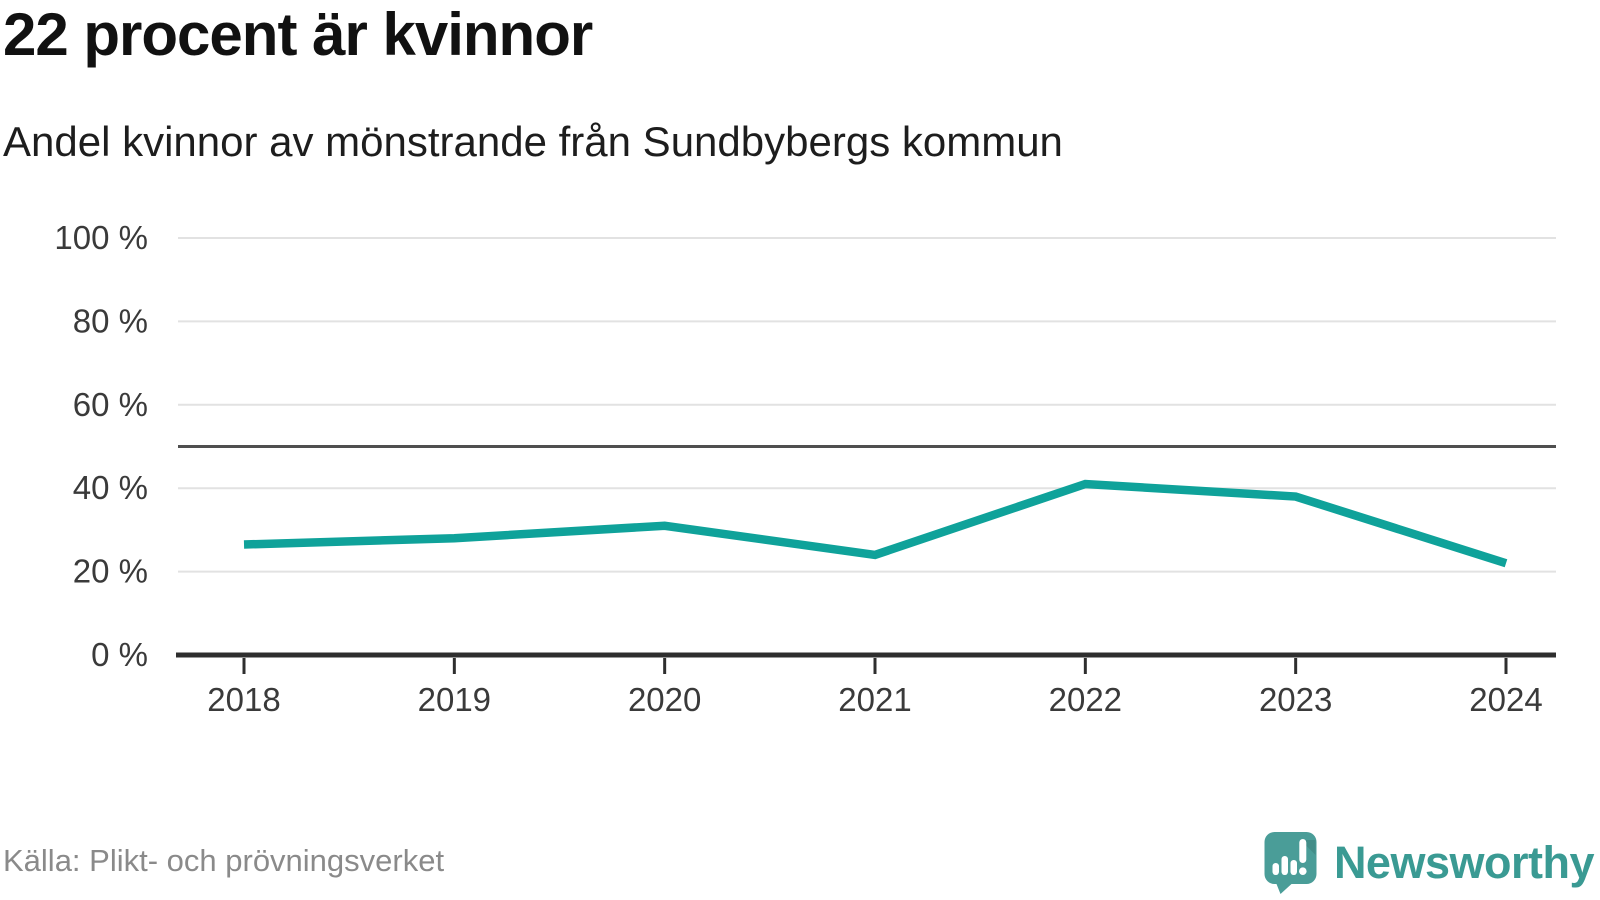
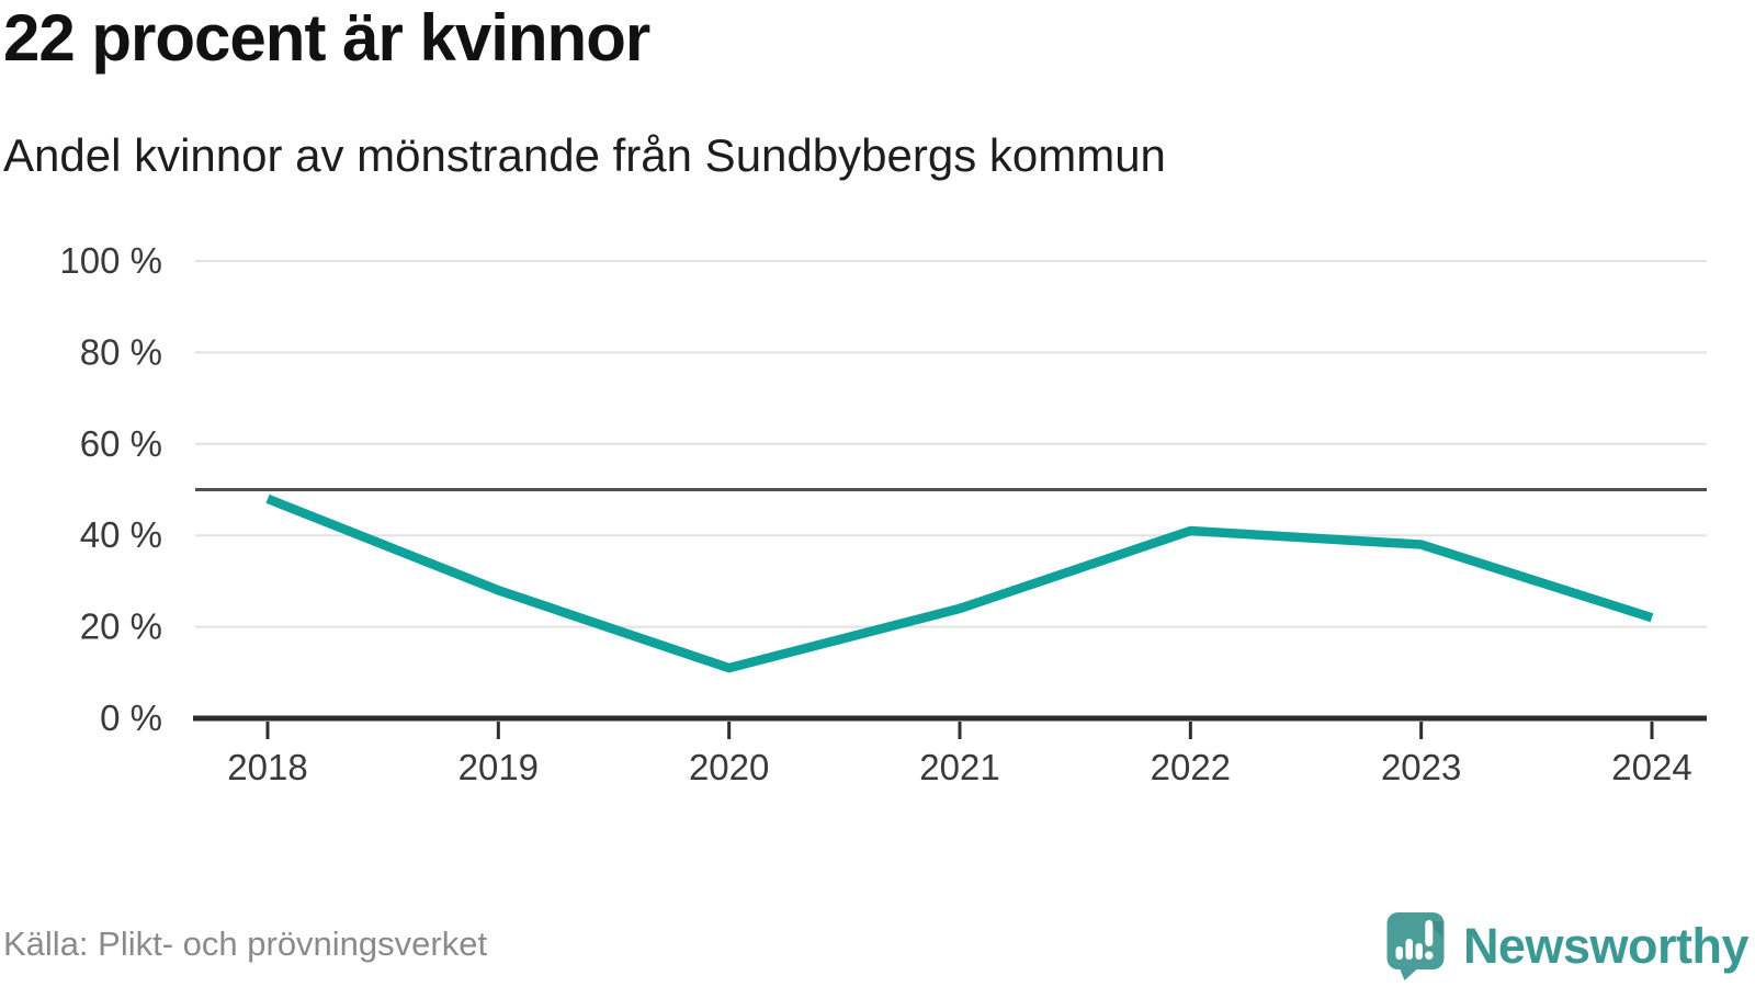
2018: 26% -> 48%
2020: 31% -> 11%
